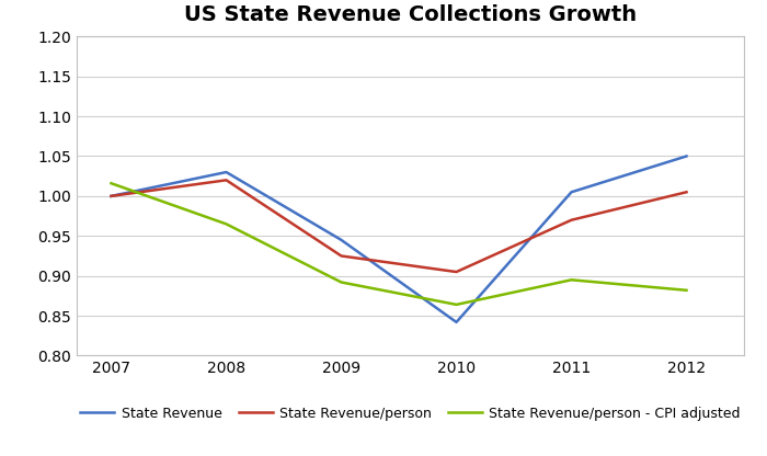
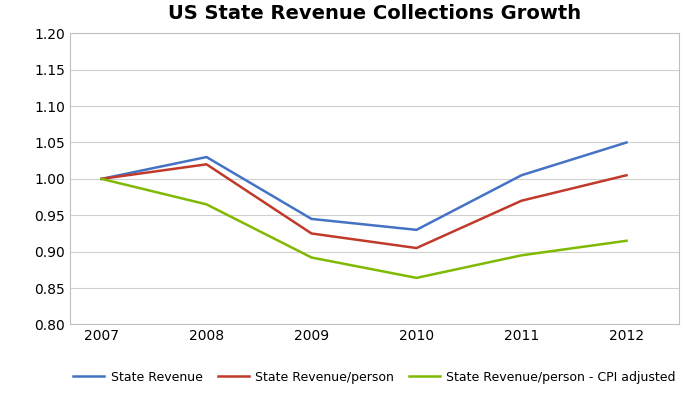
State Revenue/person - CPI adjusted/2007: 1.016 -> 1.000
State Revenue/2010: 0.842 -> 0.930
State Revenue/person - CPI adjusted/2012: 0.882 -> 0.915
